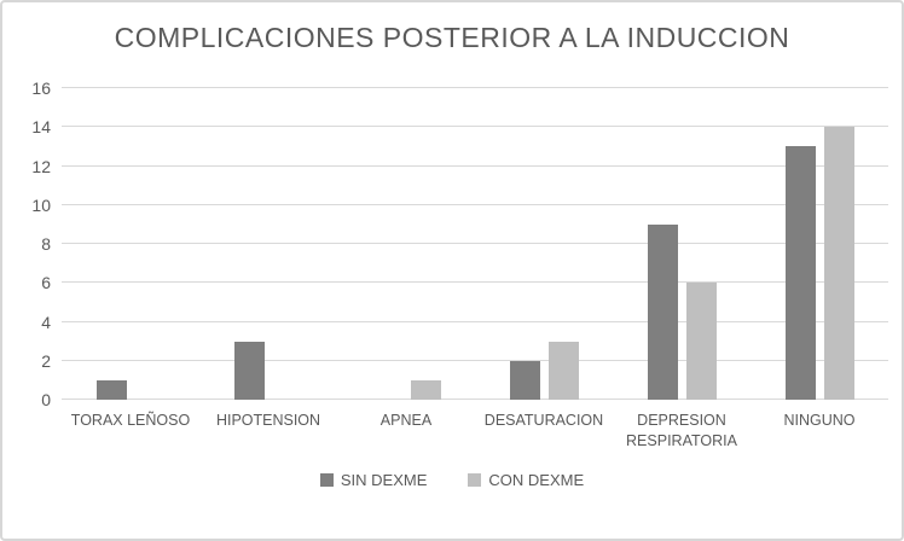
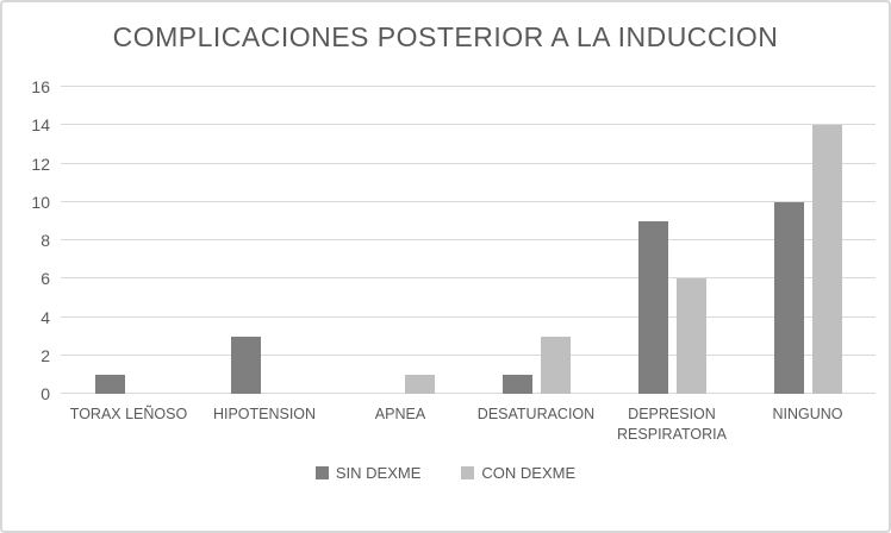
SIN DEXME/DESATURACION: 2 -> 1
SIN DEXME/NINGUNO: 13 -> 10
